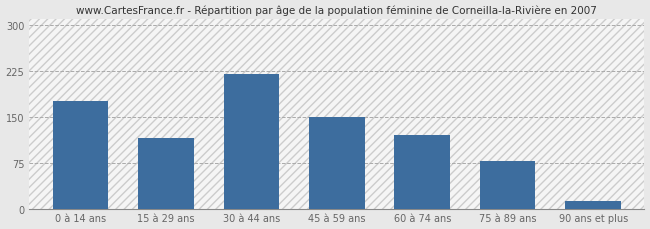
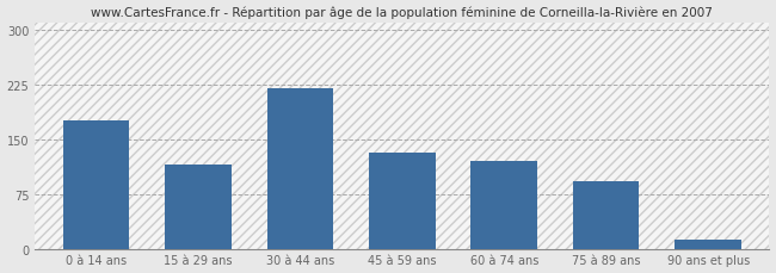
45 à 59 ans: 150 -> 132
75 à 89 ans: 78 -> 92
